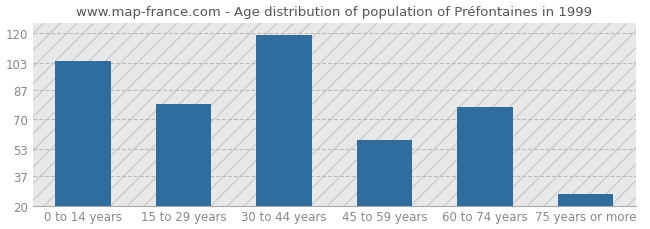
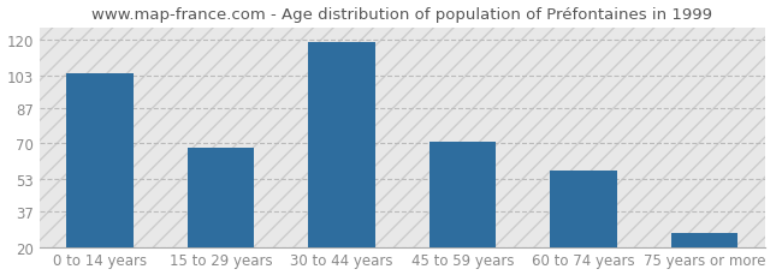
15 to 29 years: 79 -> 68
45 to 59 years: 58 -> 71
60 to 74 years: 77 -> 57
